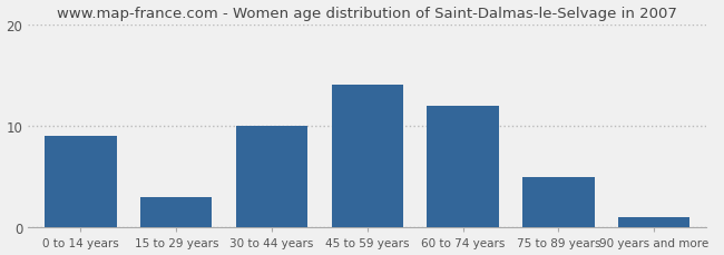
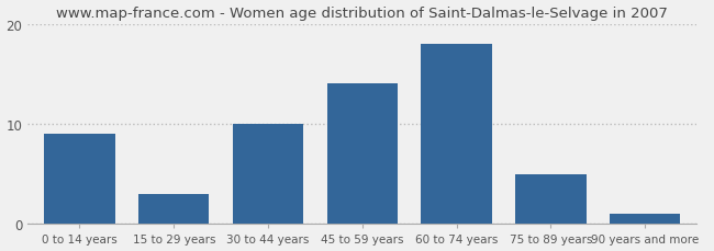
60 to 74 years: 12 -> 18
